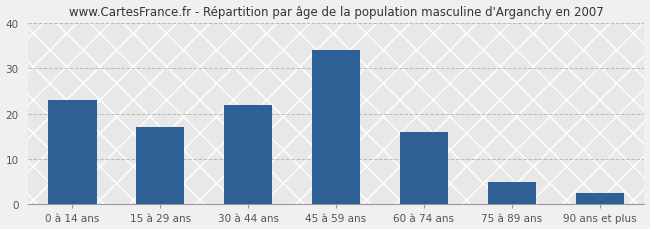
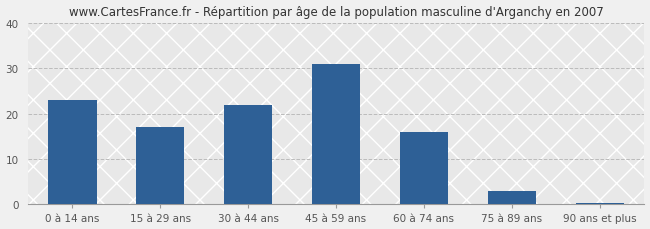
45 à 59 ans: 34.0 -> 31.0
75 à 89 ans: 5.0 -> 3.0
90 ans et plus: 2.5 -> 0.4
